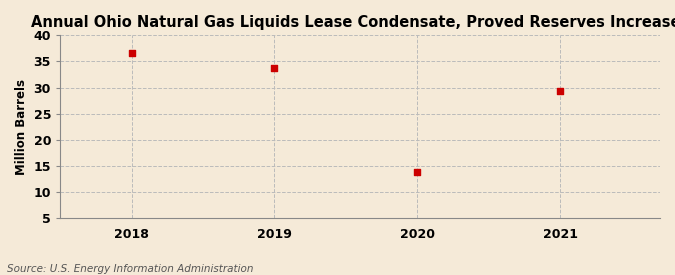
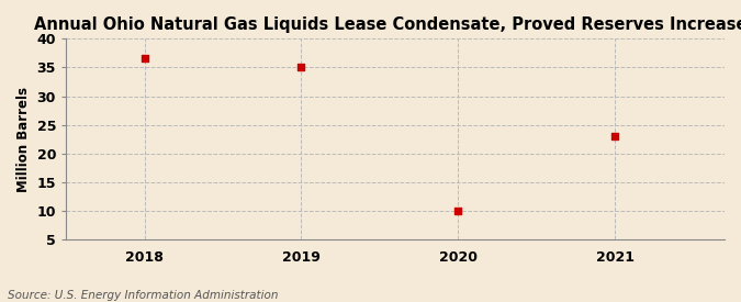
2019: 33.8 -> 35.0
2020: 13.8 -> 10.0
2021: 29.4 -> 23.0
